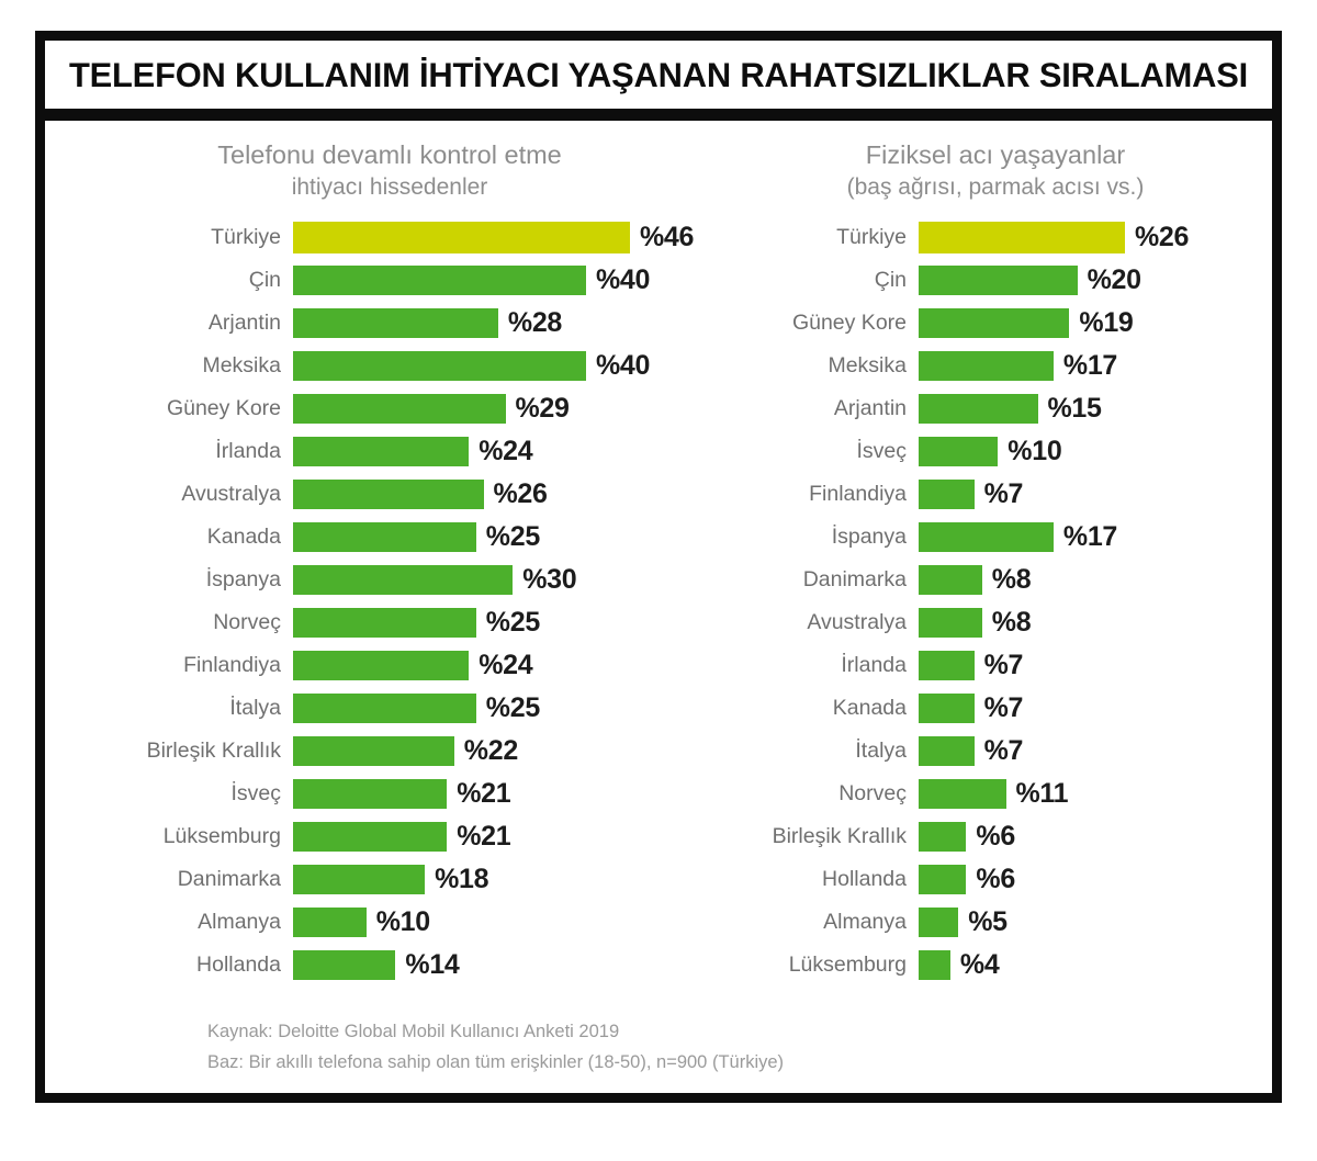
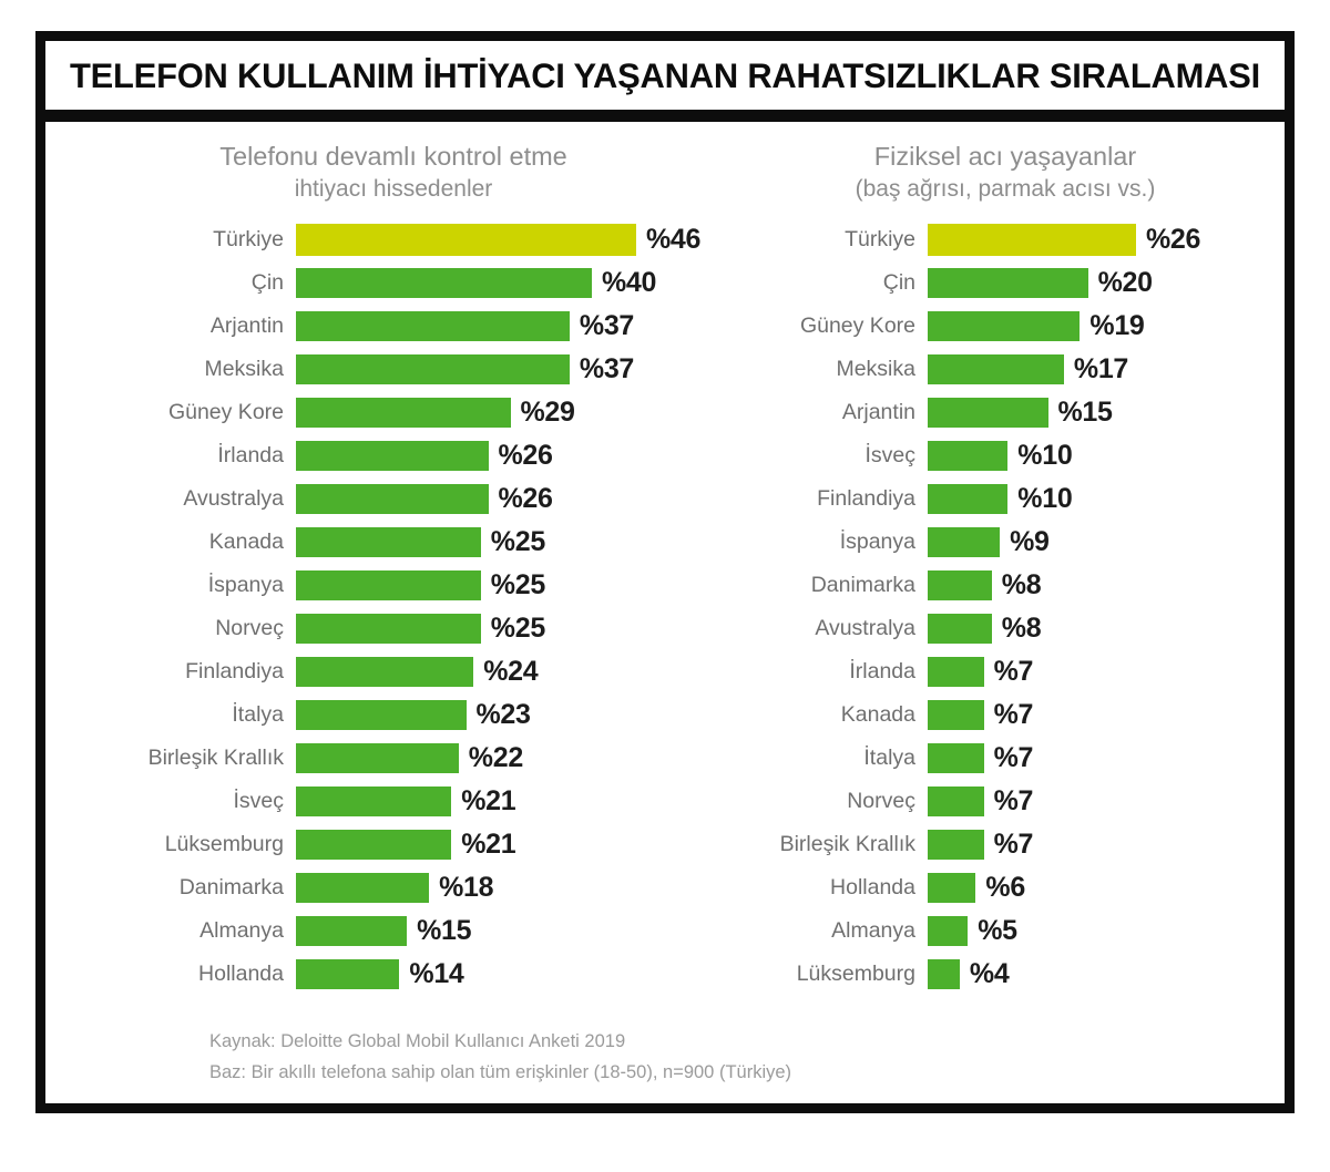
Telefonu devamlı kontrol etme/Arjantin: 28 -> 37
Telefonu devamlı kontrol etme/Meksika: 40 -> 37
Telefonu devamlı kontrol etme/İrlanda: 24 -> 26
Telefonu devamlı kontrol etme/İspanya: 30 -> 25
Telefonu devamlı kontrol etme/İtalya: 25 -> 23
Telefonu devamlı kontrol etme/Almanya: 10 -> 15
Fiziksel acı yaşayanlar/Finlandiya: 7 -> 10
Fiziksel acı yaşayanlar/İspanya: 17 -> 9
Fiziksel acı yaşayanlar/Norveç: 11 -> 7
Fiziksel acı yaşayanlar/Birleşik Krallık: 6 -> 7
